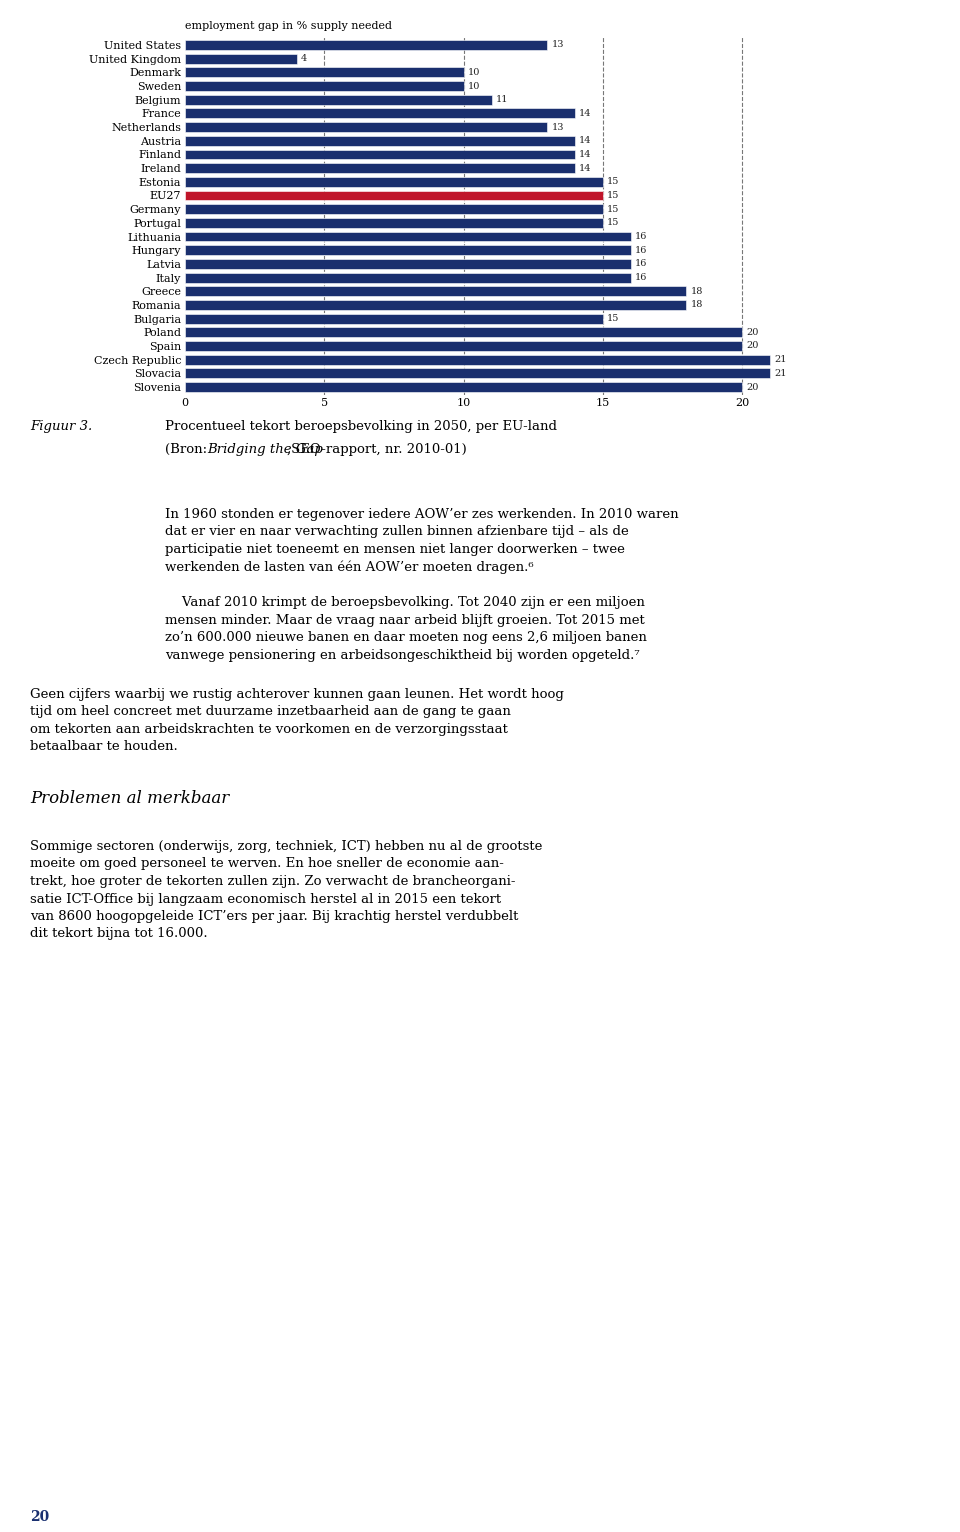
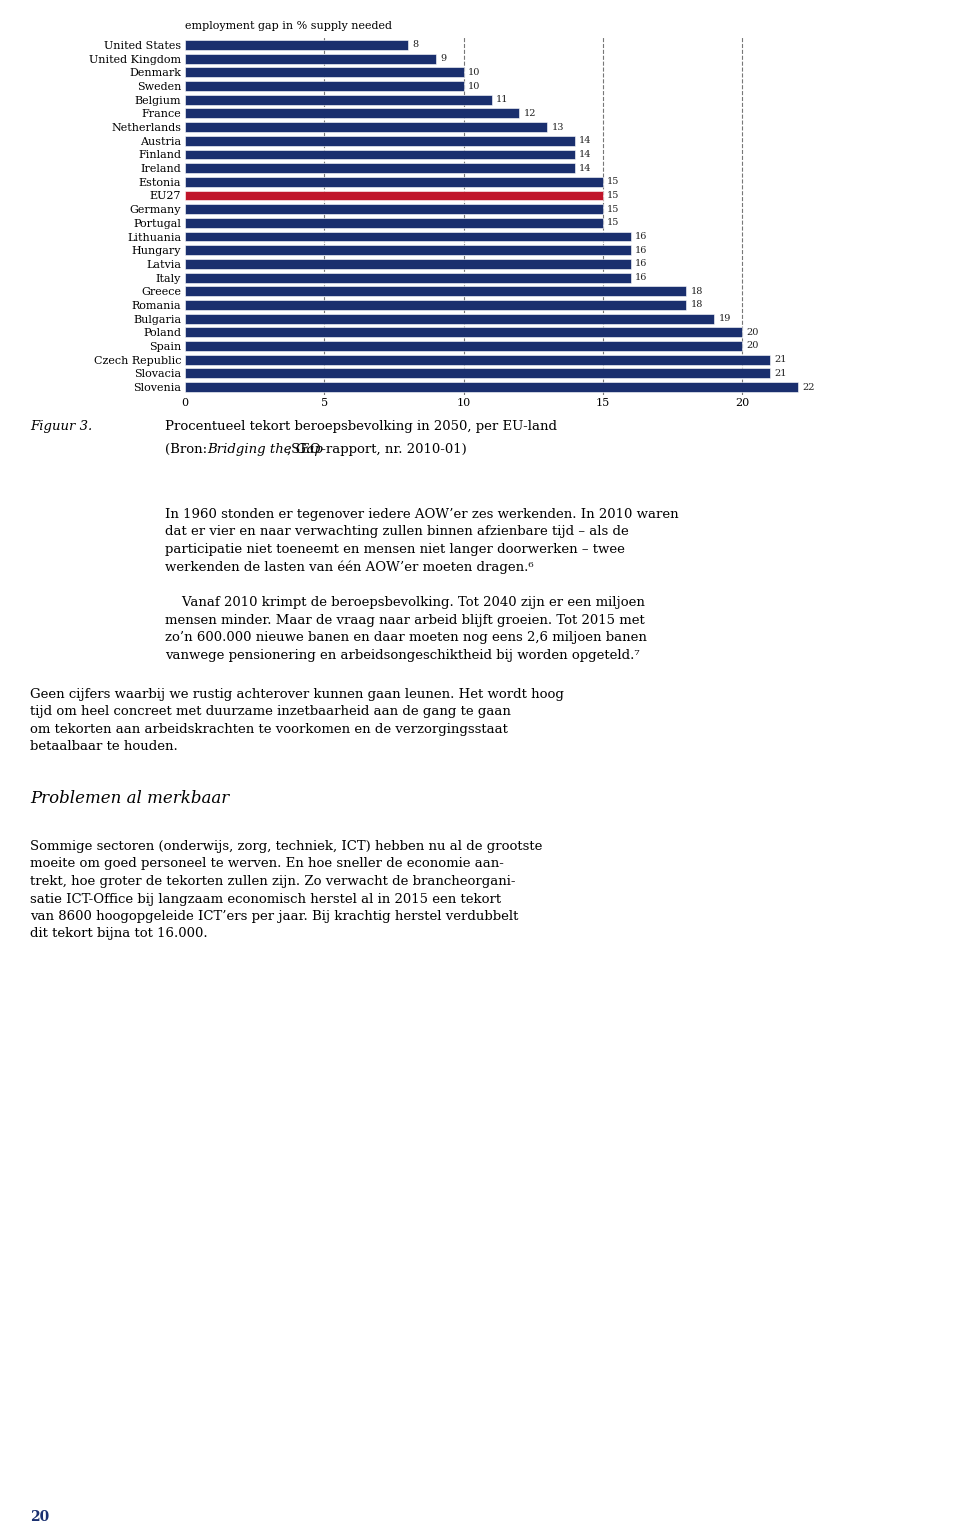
United States: 13 -> 8
United Kingdom: 4 -> 9
France: 14 -> 12
Bulgaria: 15 -> 19
Slovenia: 20 -> 22
